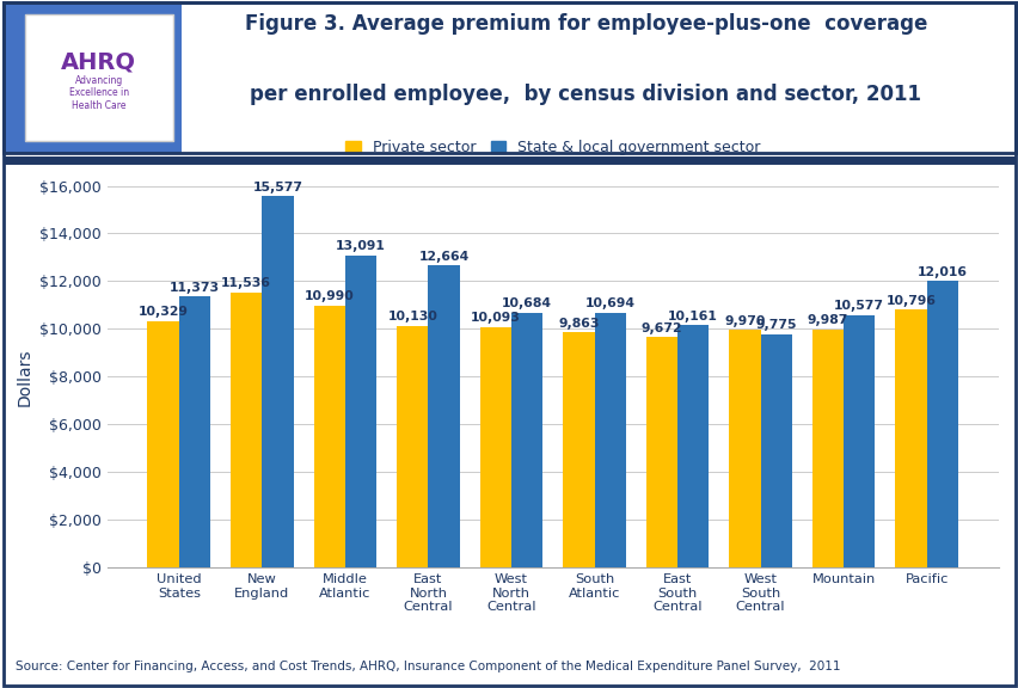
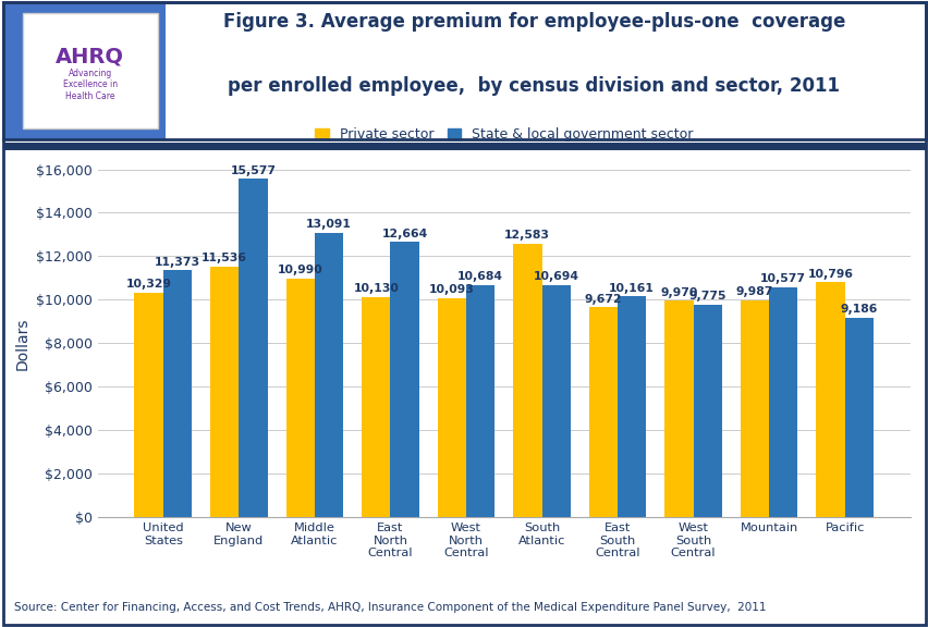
Private sector/South Atlantic: 9,863 -> 12,583
State & local government sector/Pacific: 12,016 -> 9,186
